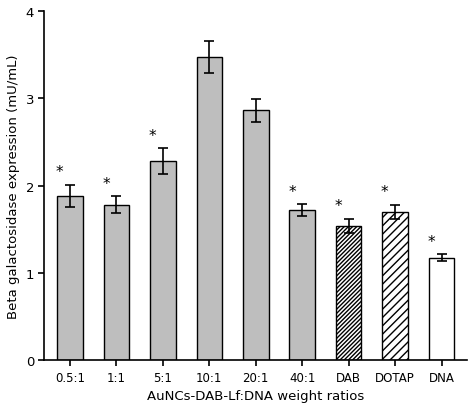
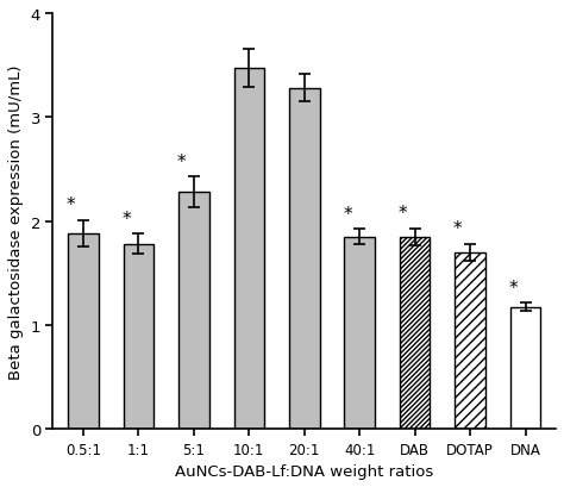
20:1: 2.86 -> 3.28
40:1: 1.72 -> 1.85
DAB: 1.54 -> 1.85
